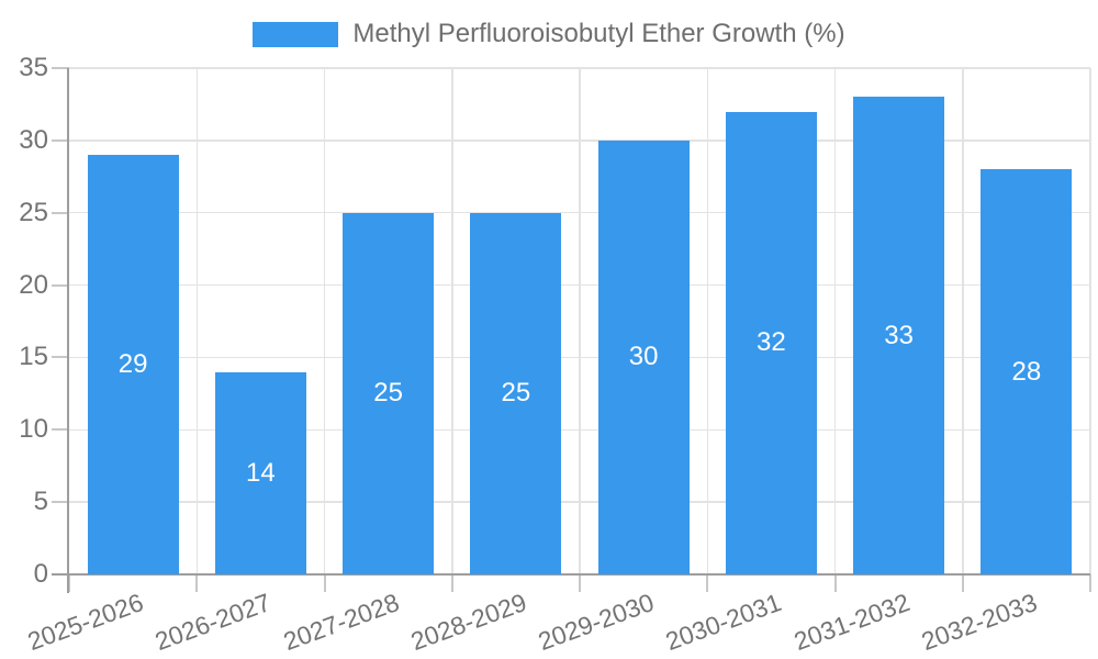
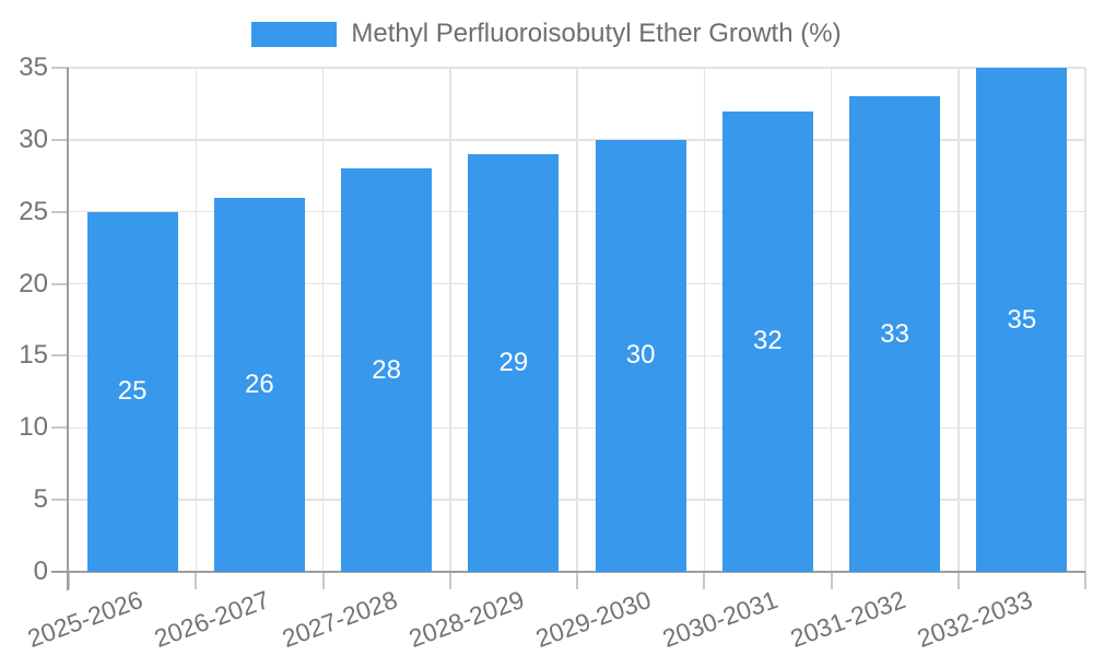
2025-2026: 29 -> 25
2026-2027: 14 -> 26
2027-2028: 25 -> 28
2028-2029: 25 -> 29
2032-2033: 28 -> 35
